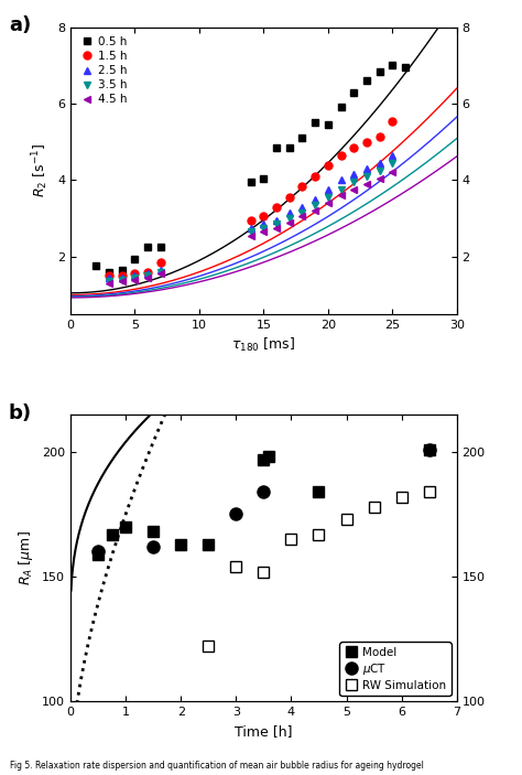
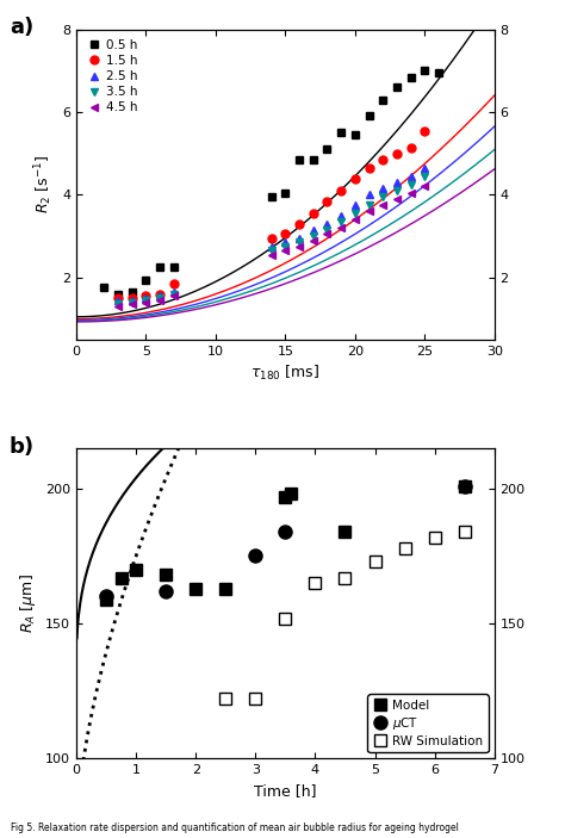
RW Simulation/3: 154 -> 122
